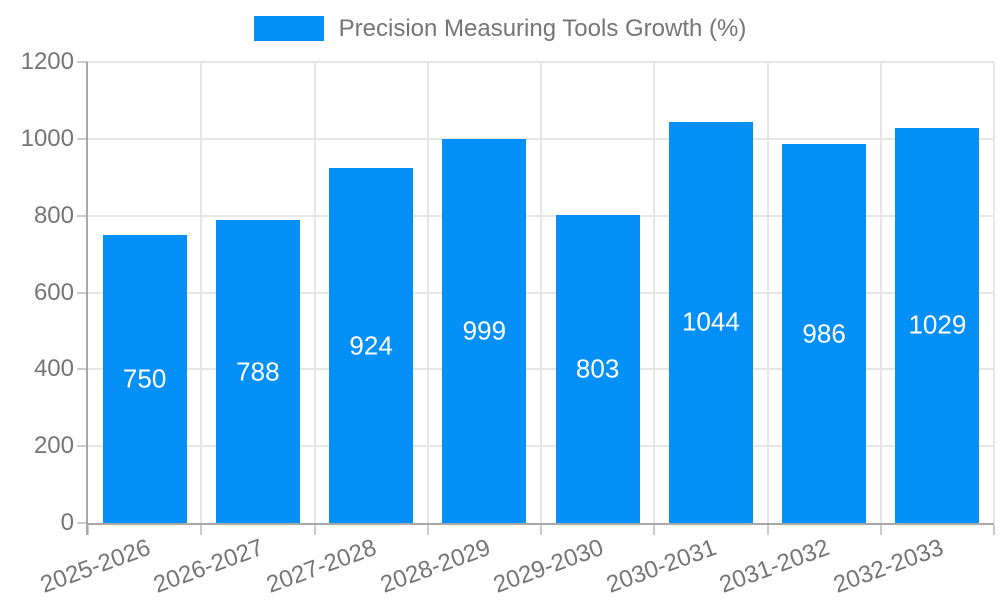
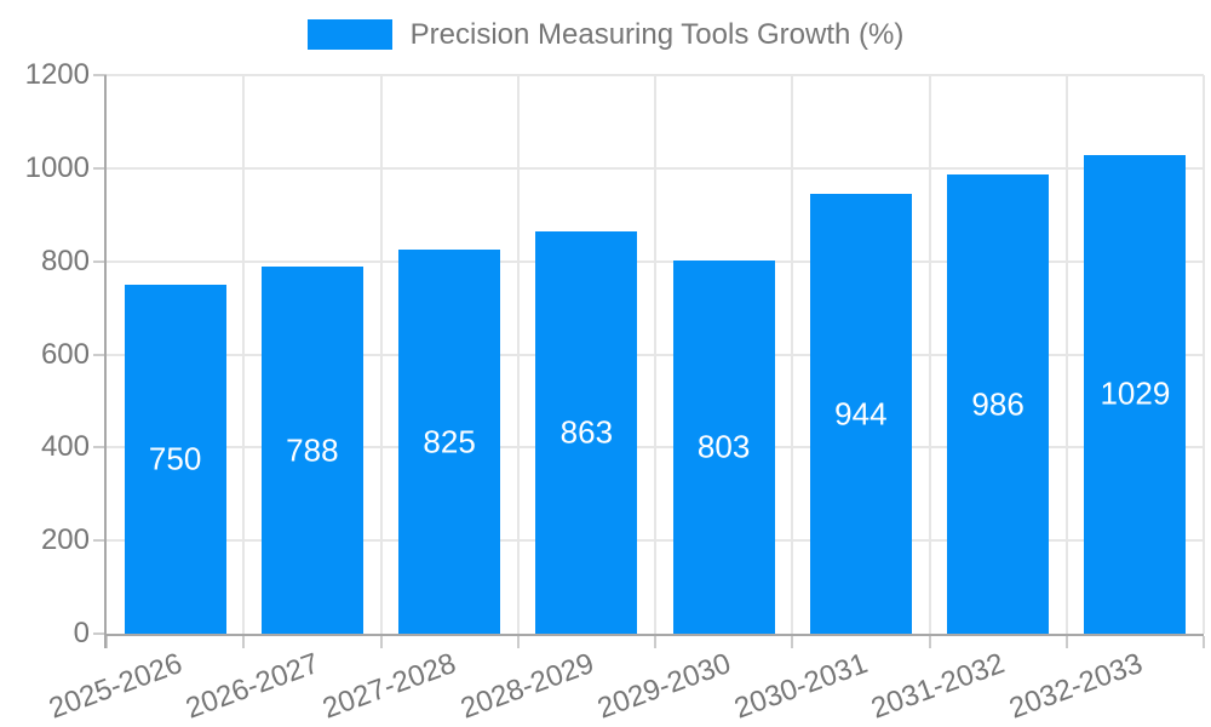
2027-2028: 924 -> 825
2028-2029: 999 -> 863
2030-2031: 1044 -> 944
